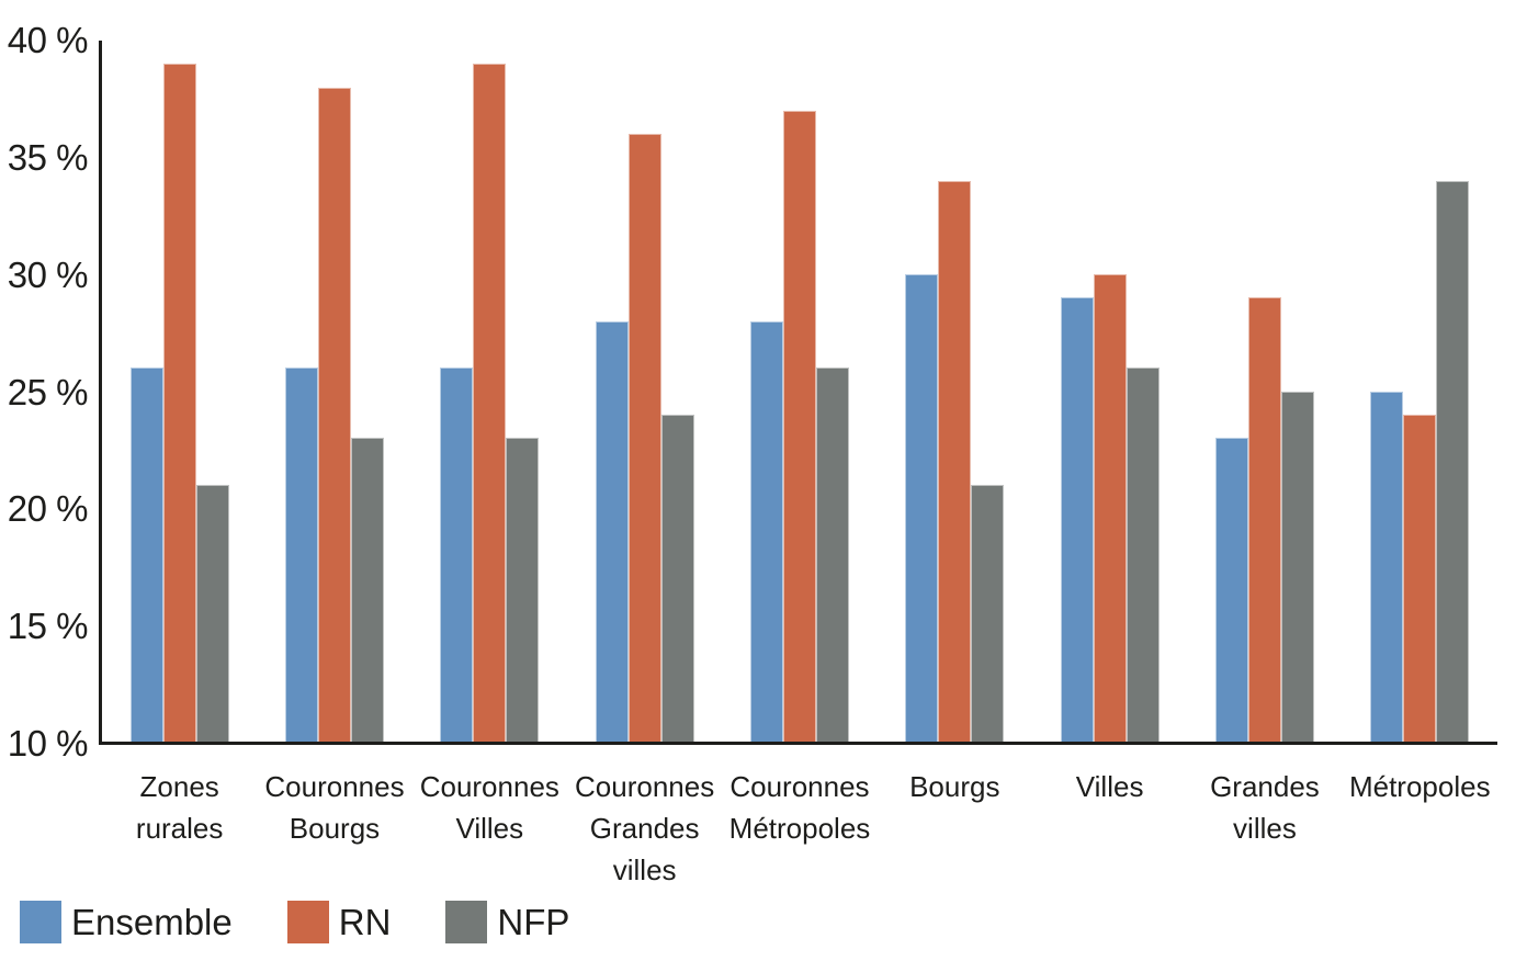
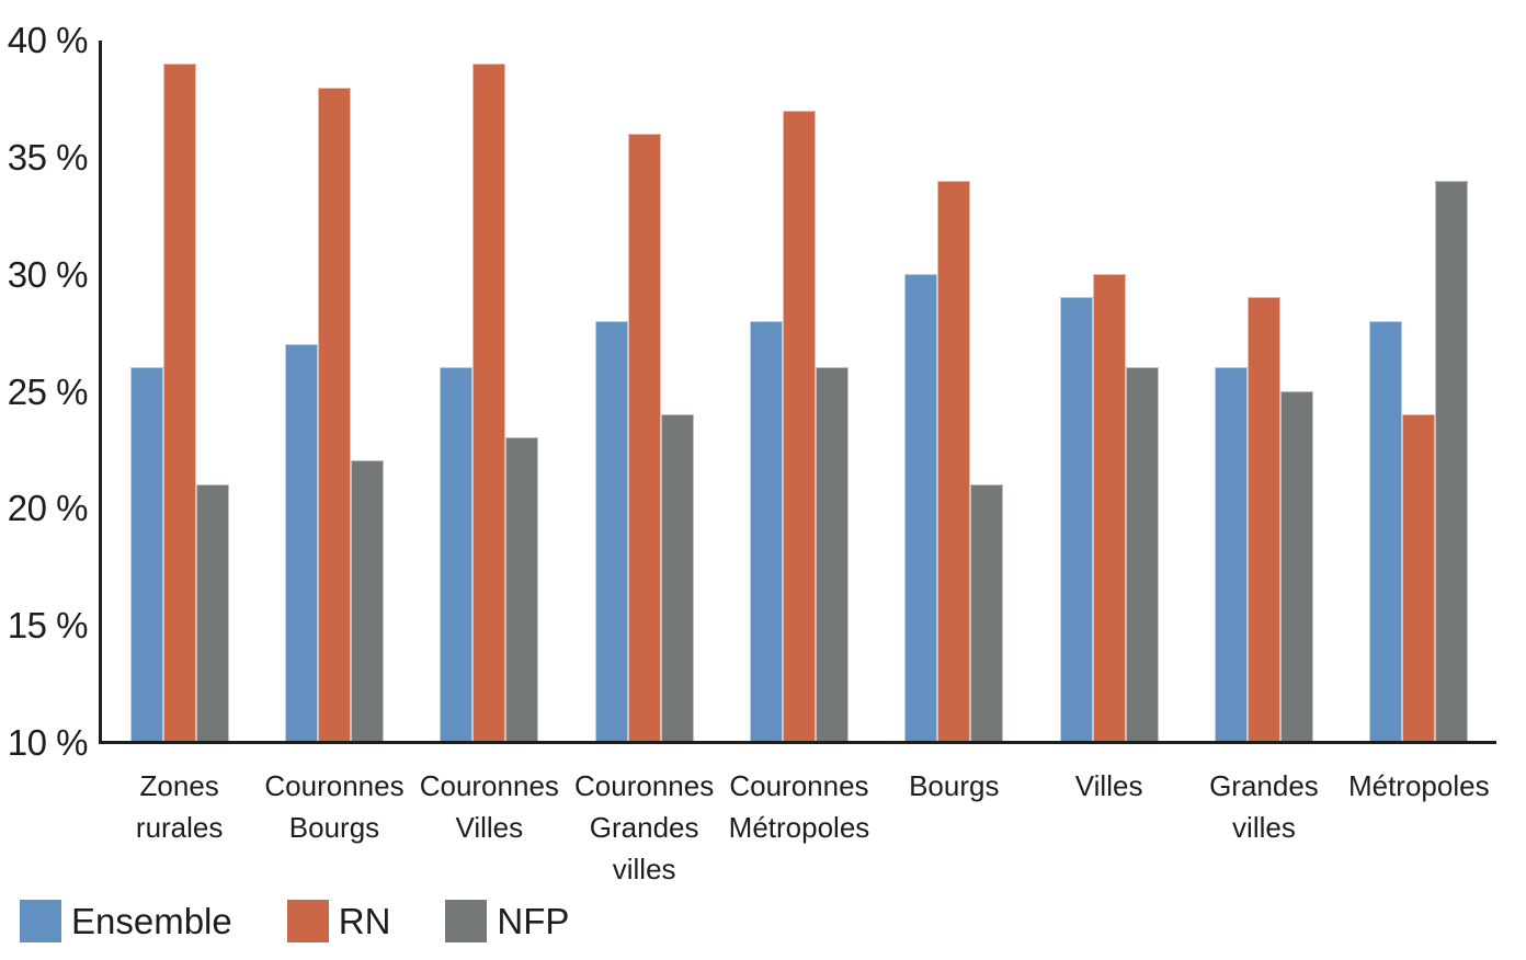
Ensemble/Couronnes Bourgs: 26% -> 27%
NFP/Couronnes Bourgs: 23% -> 22%
Ensemble/Grandes villes: 23% -> 26%
Ensemble/Métropoles: 25% -> 28%
